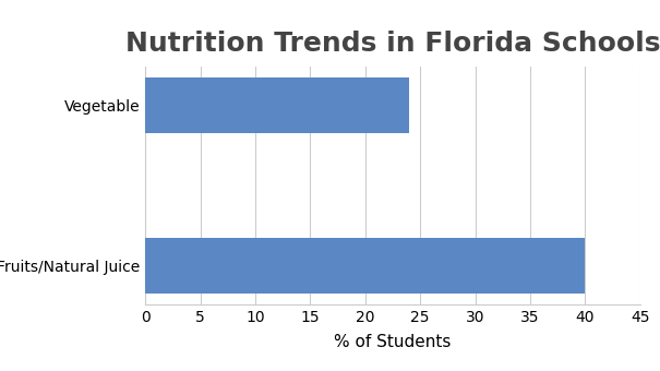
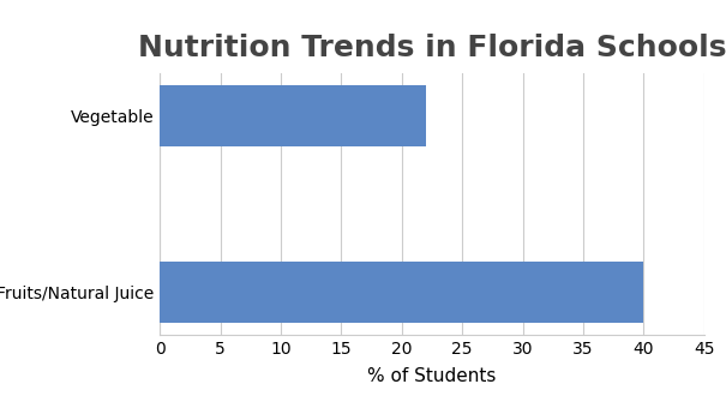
Vegetable: 24 -> 22
